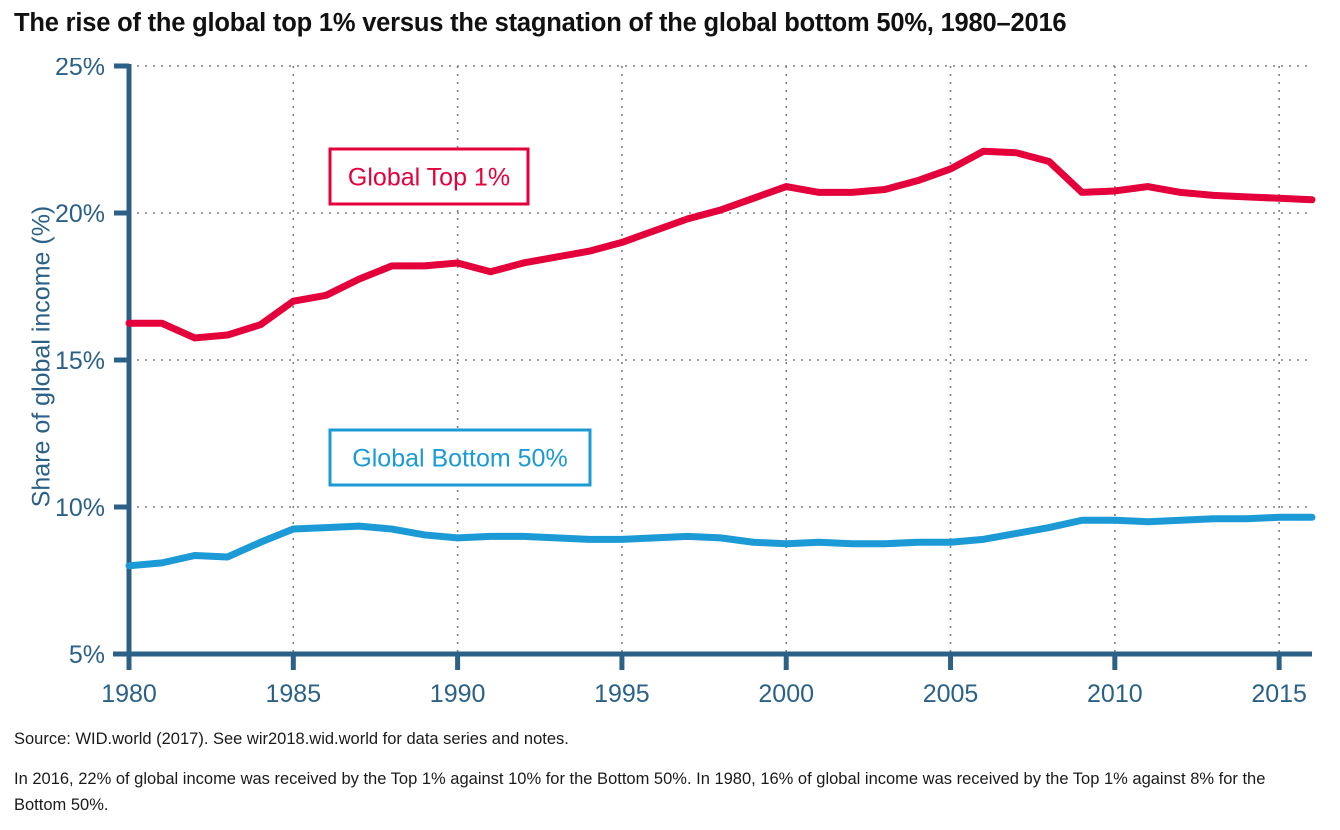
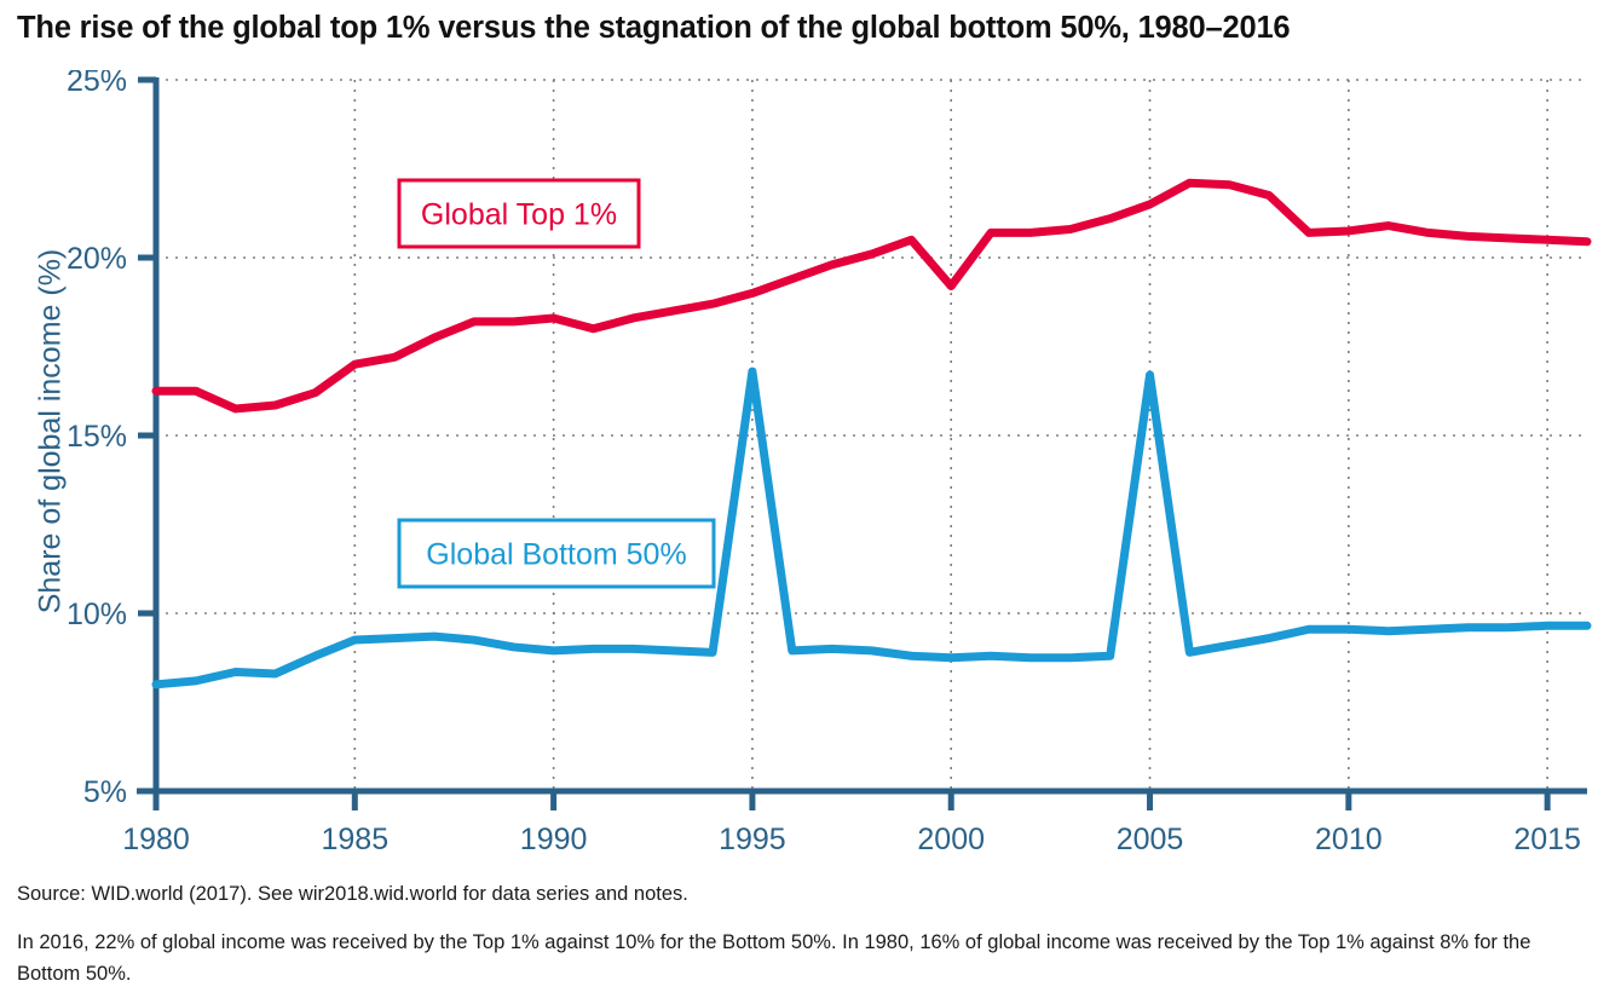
Global Bottom 50%/1995: 8.9% -> 16.8%
Global Top 1%/2000: 20.9% -> 19.2%
Global Bottom 50%/2005: 8.8% -> 16.7%
